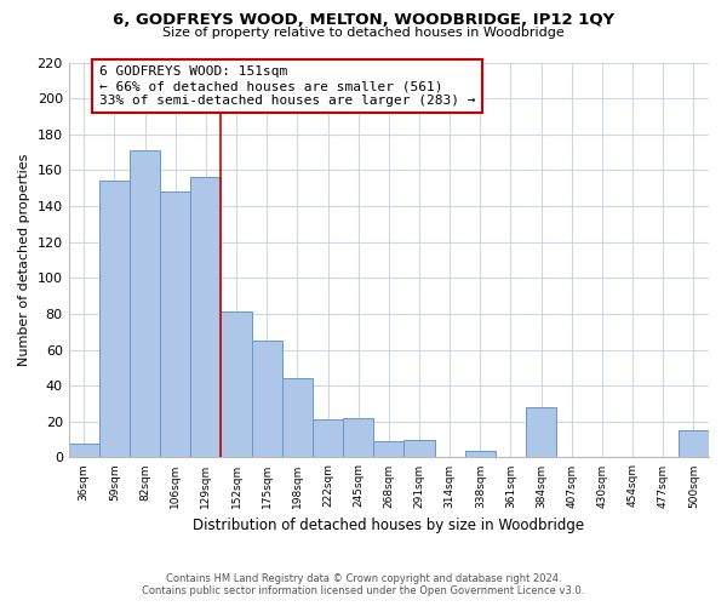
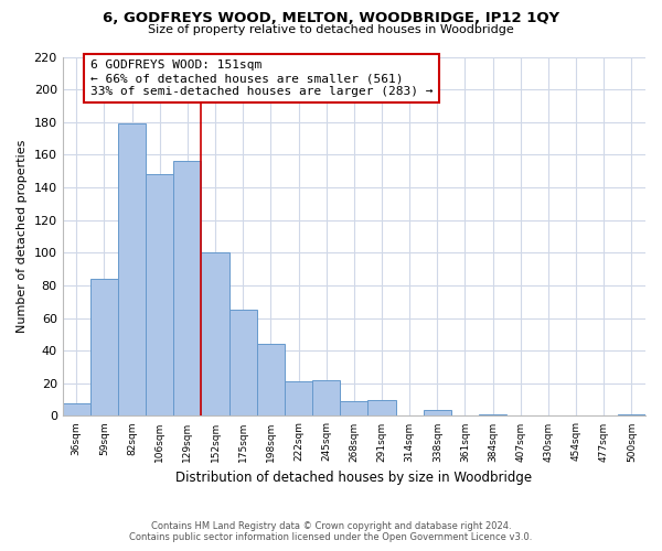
59sqm: 154 -> 84
82sqm: 171 -> 179
152sqm: 81 -> 100
384sqm: 28 -> 1
500sqm: 15 -> 1
